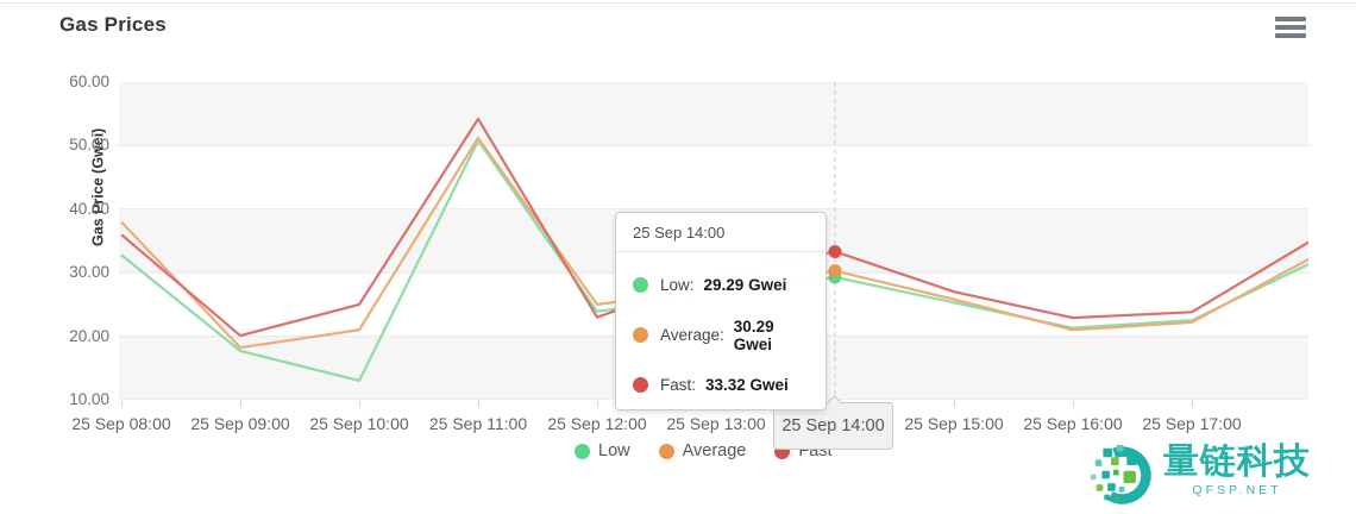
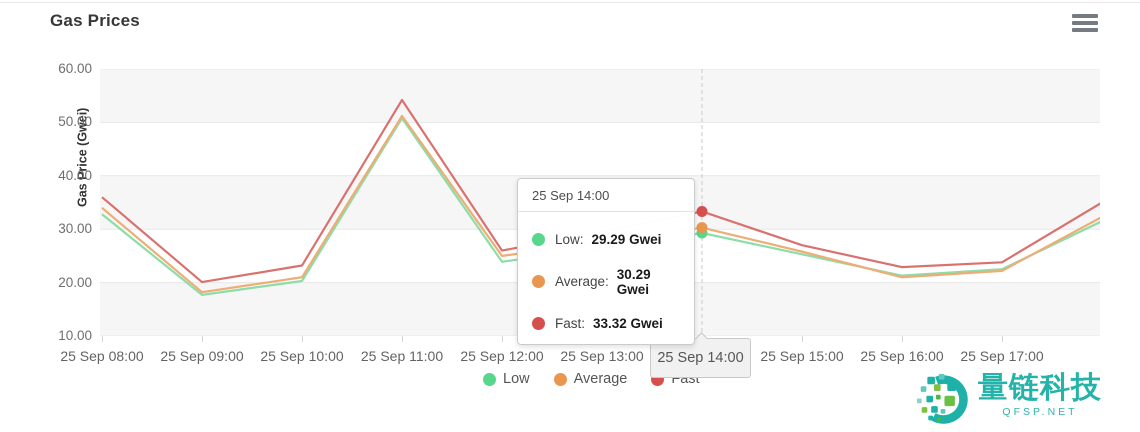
Average/25 Sep 08:00: 38 -> 34
Low/25 Sep 10:00: 13 -> 20
Fast/25 Sep 10:00: 25 -> 23
Fast/25 Sep 12:00: 23 -> 26
